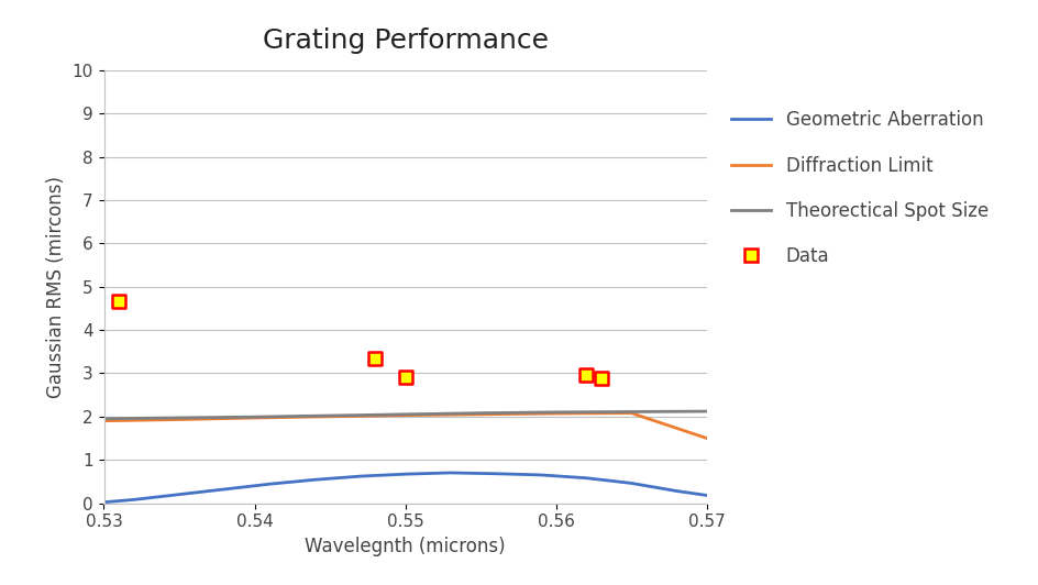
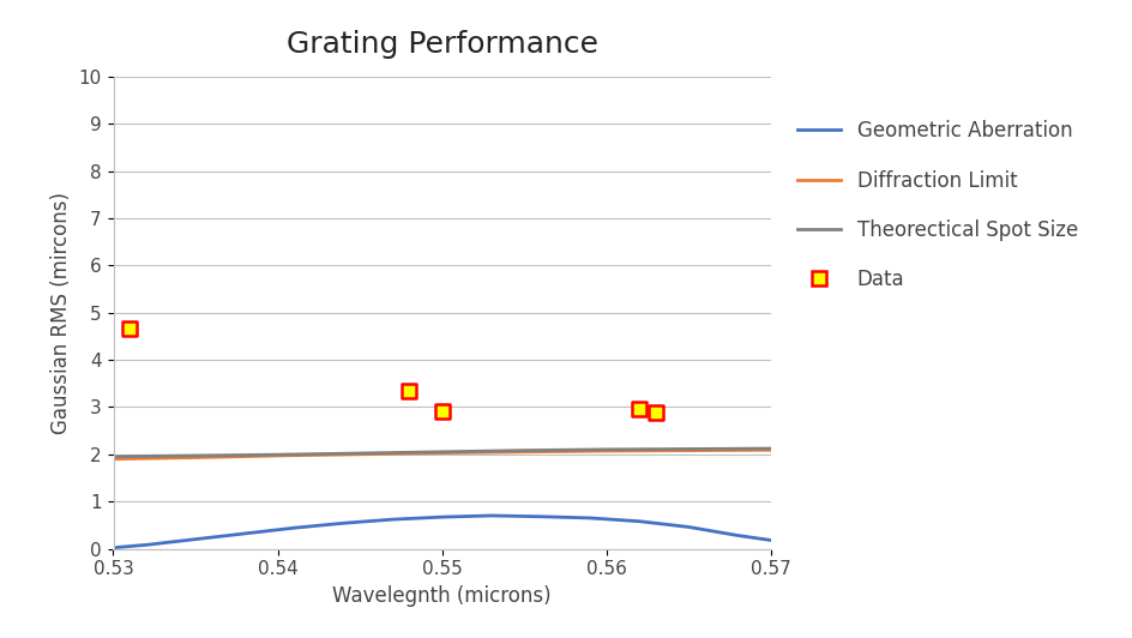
Diffraction Limit/0.57: 1.50 -> 2.09
